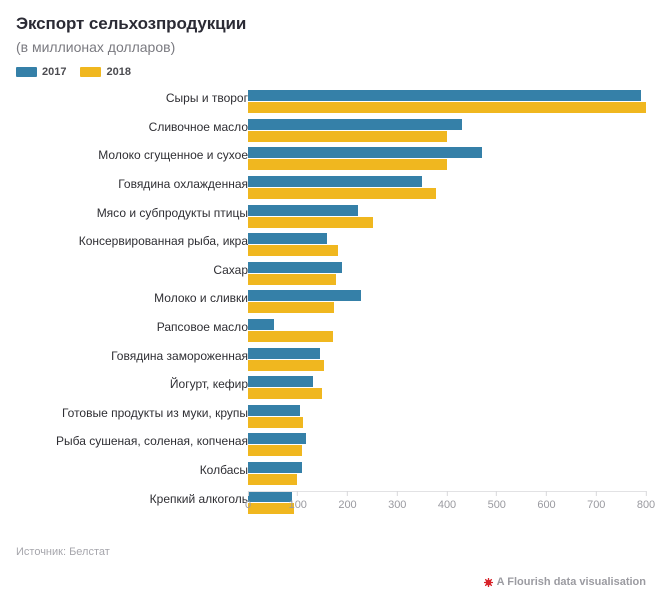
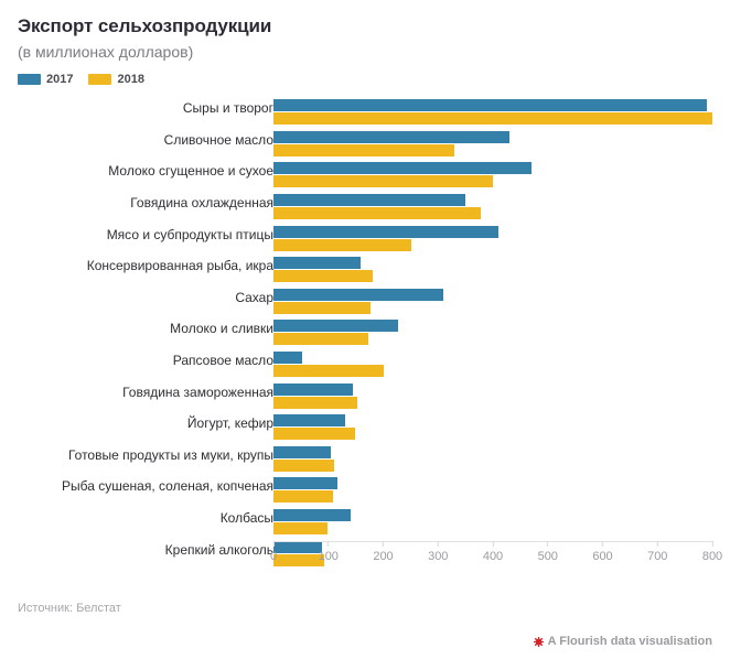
2018/Сливочное масло: 400 -> 330
2017/Мясо и субпродукты птицы: 220 -> 410
2017/Сахар: 190 -> 310
2018/Рапсовое масло: 170 -> 200
2017/Колбасы: 110 -> 140
